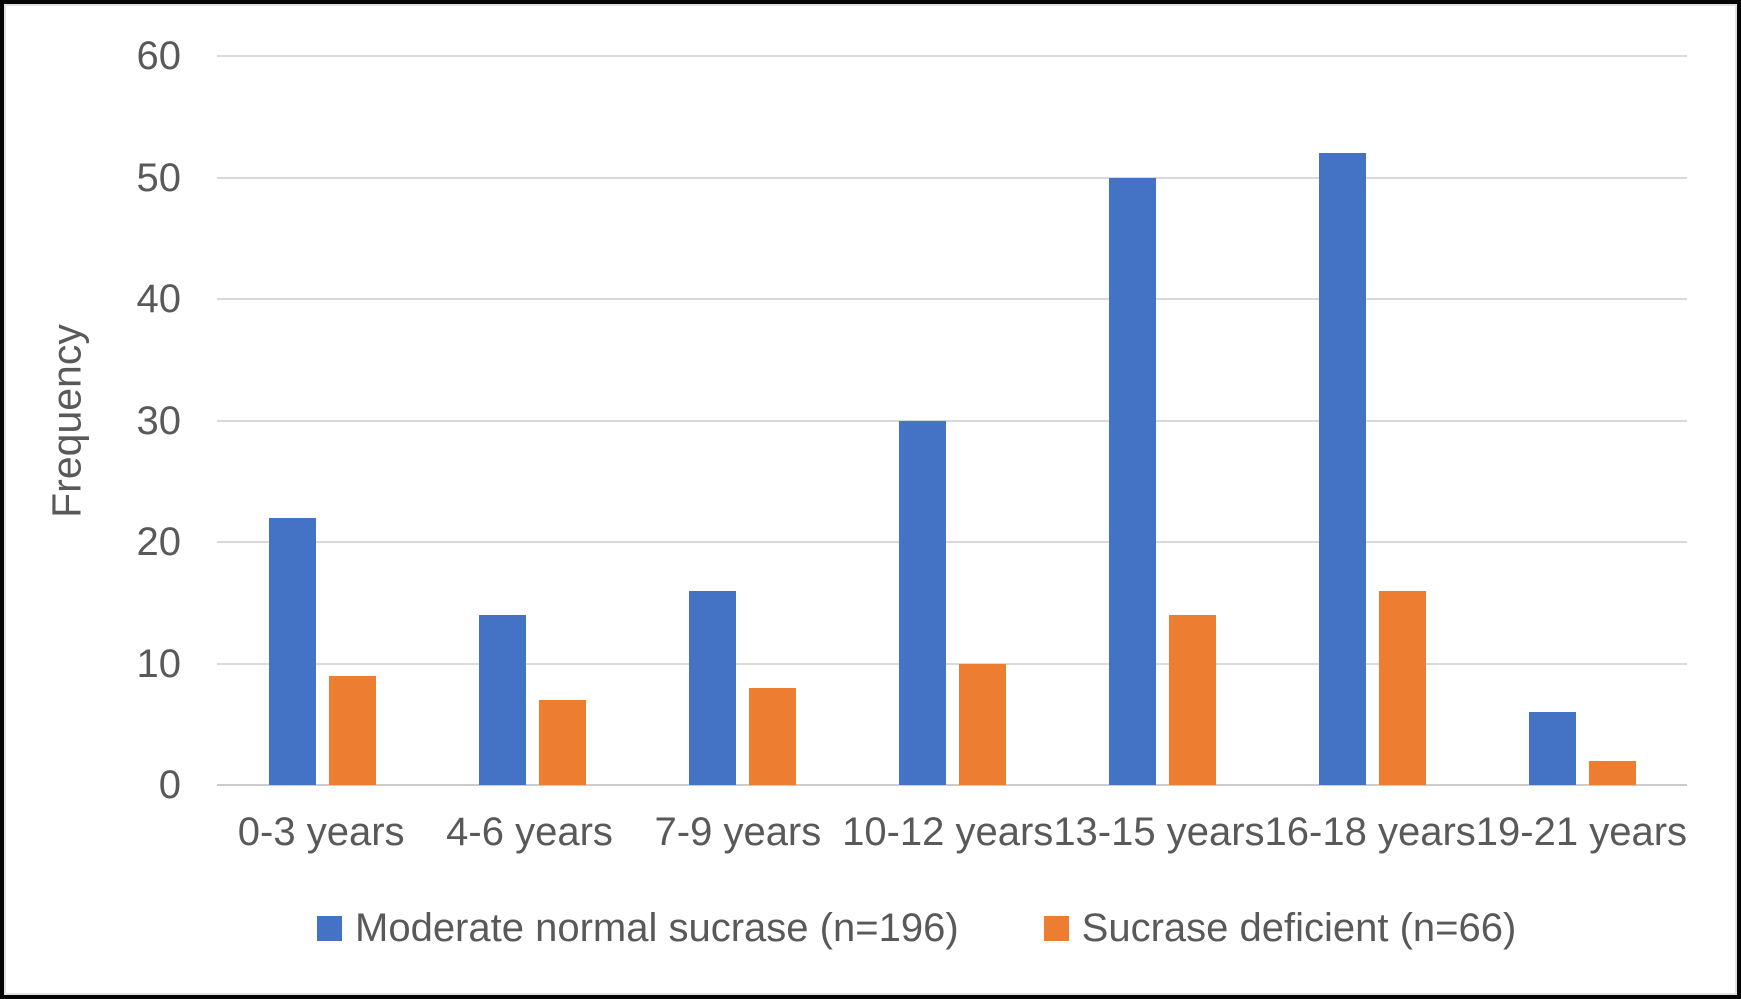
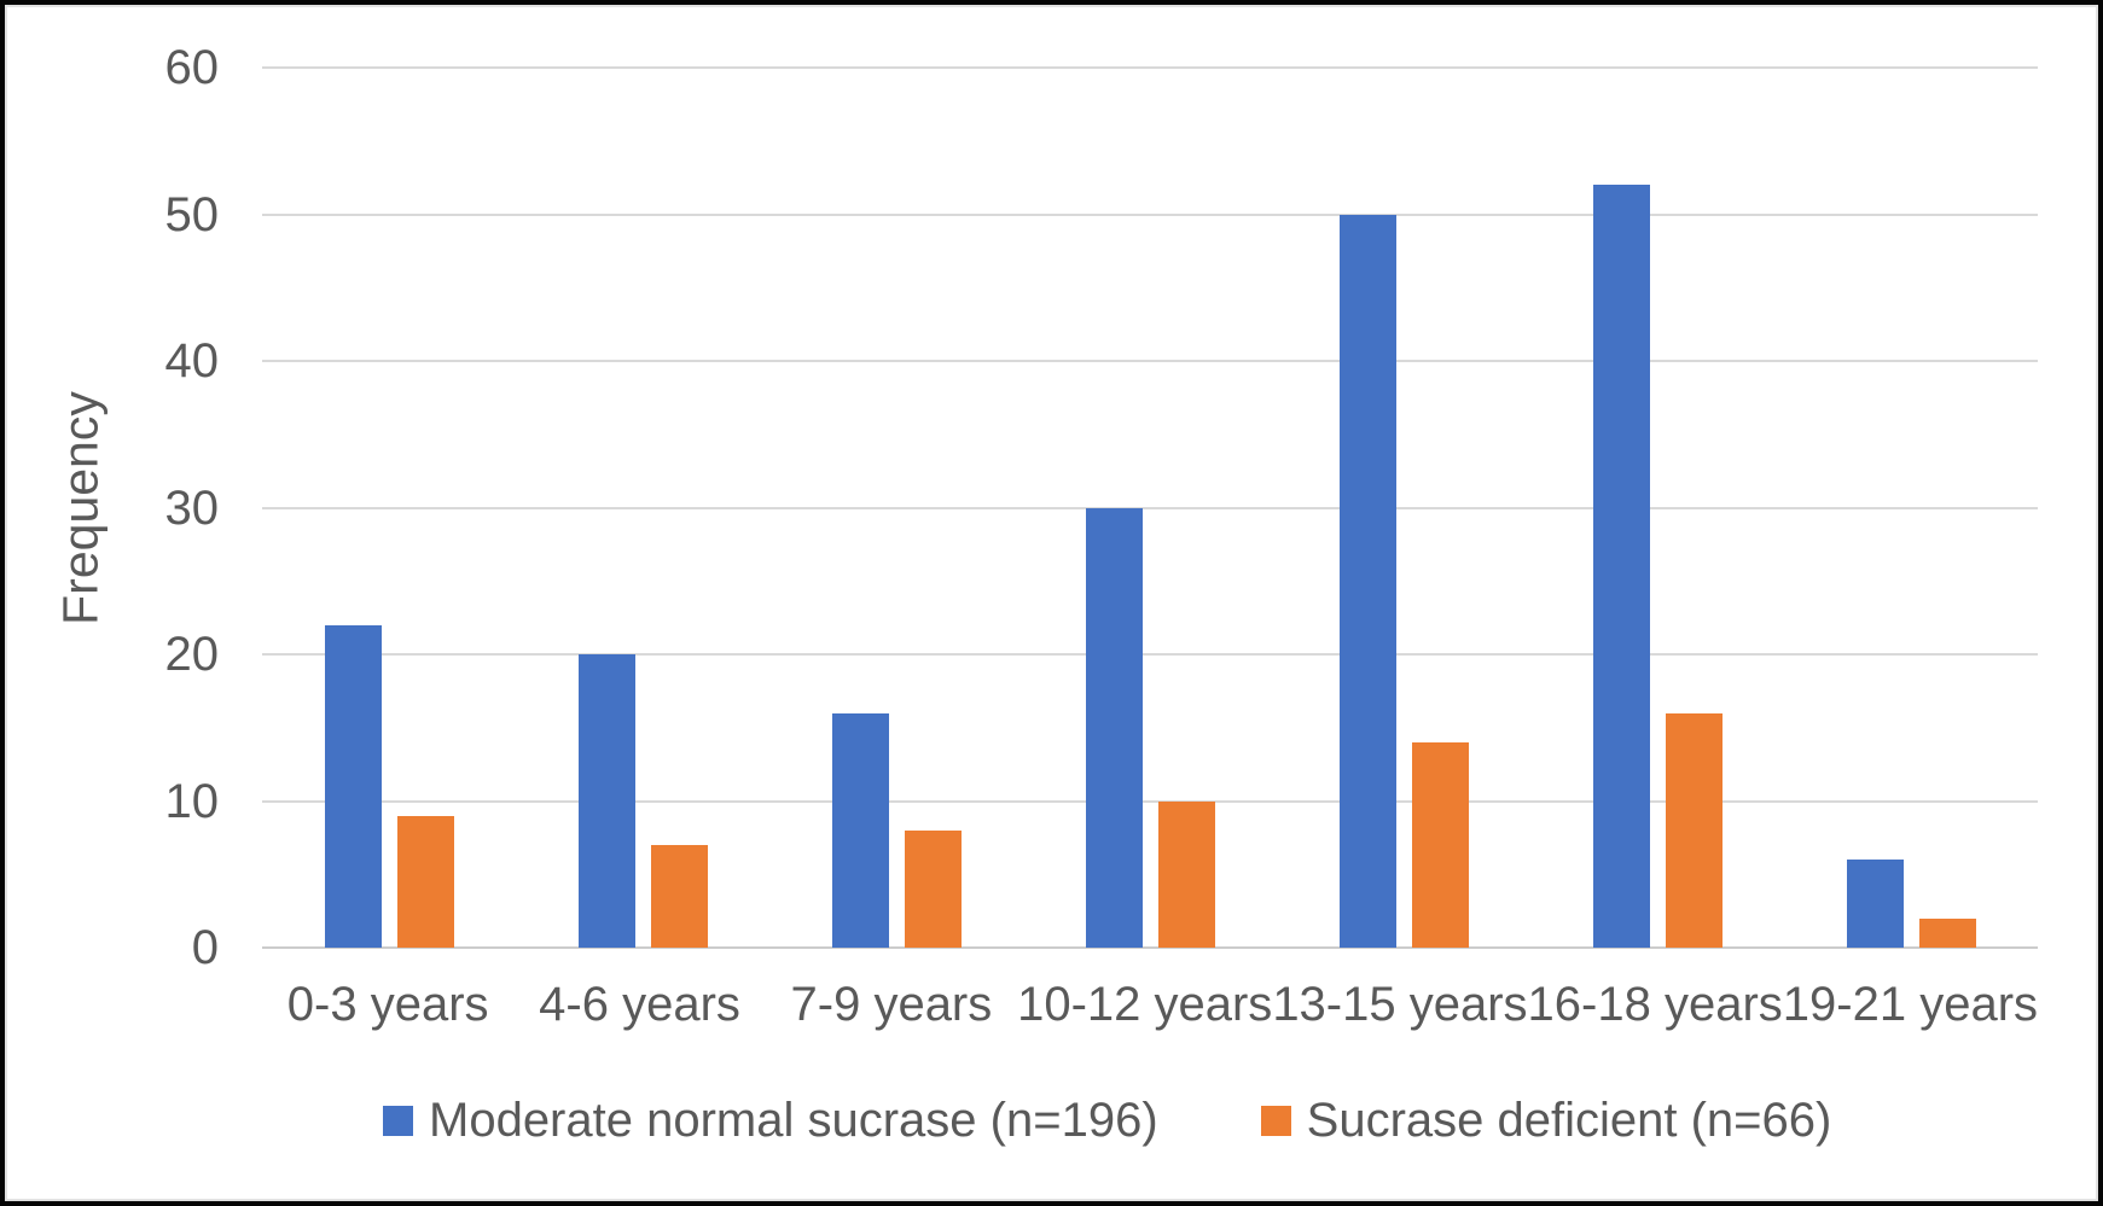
Moderate normal sucrase (n=196)/4-6 years: 14 -> 20
